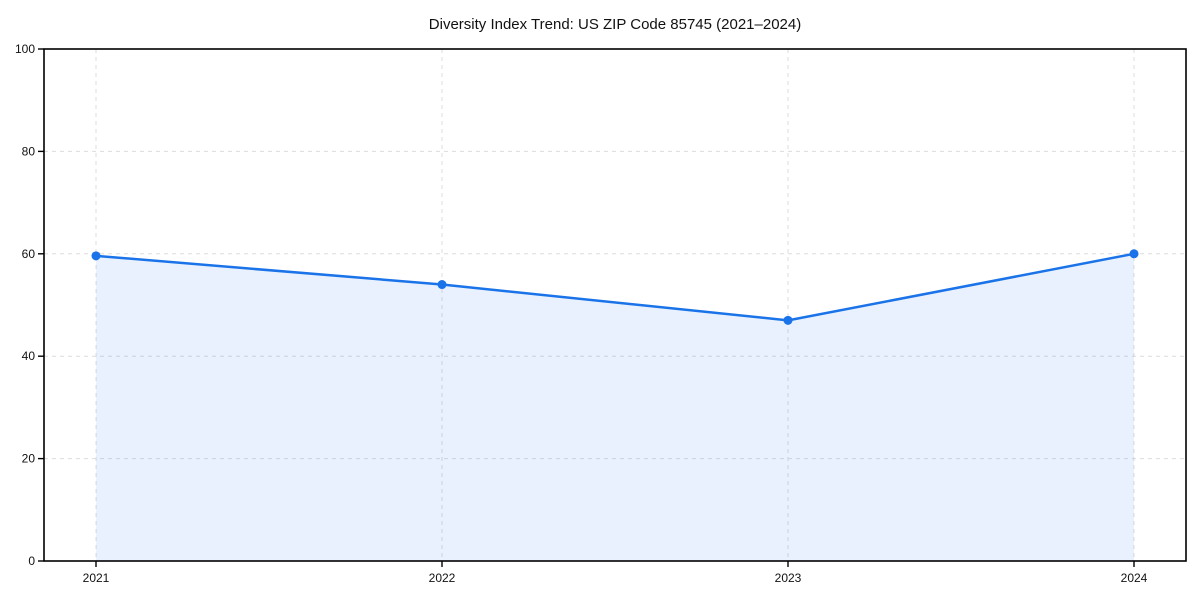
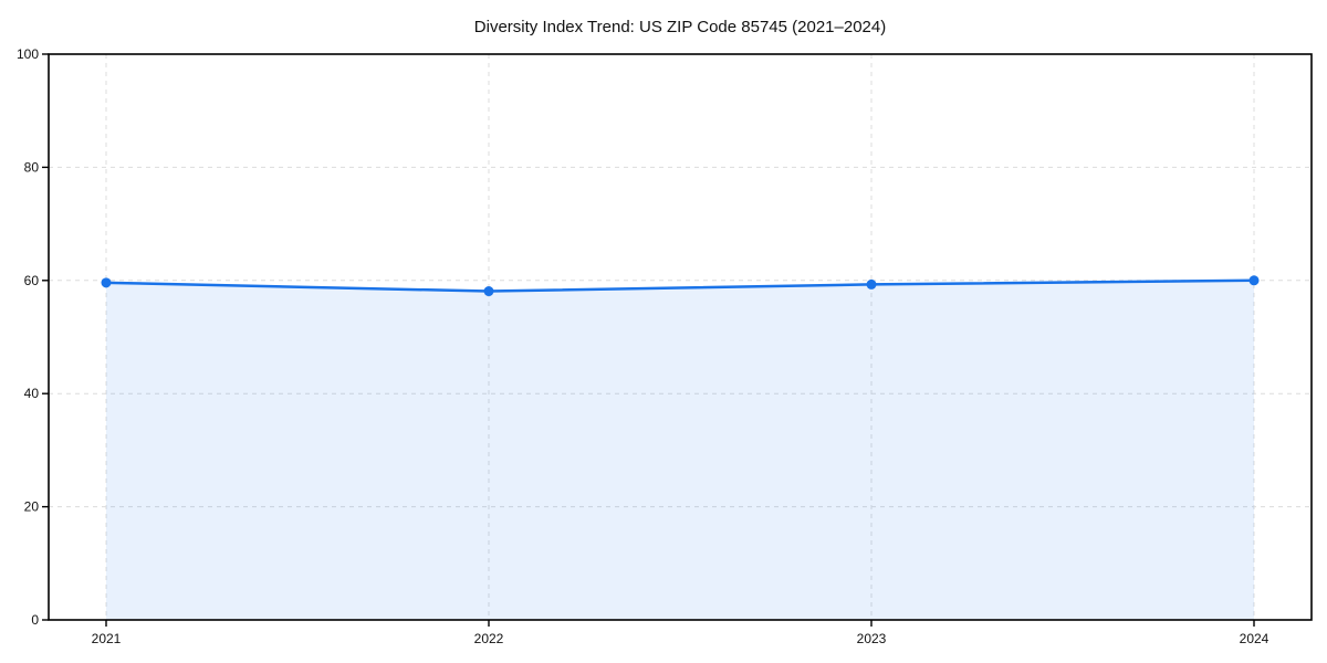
2022: 54 -> 58
2023: 47 -> 59
